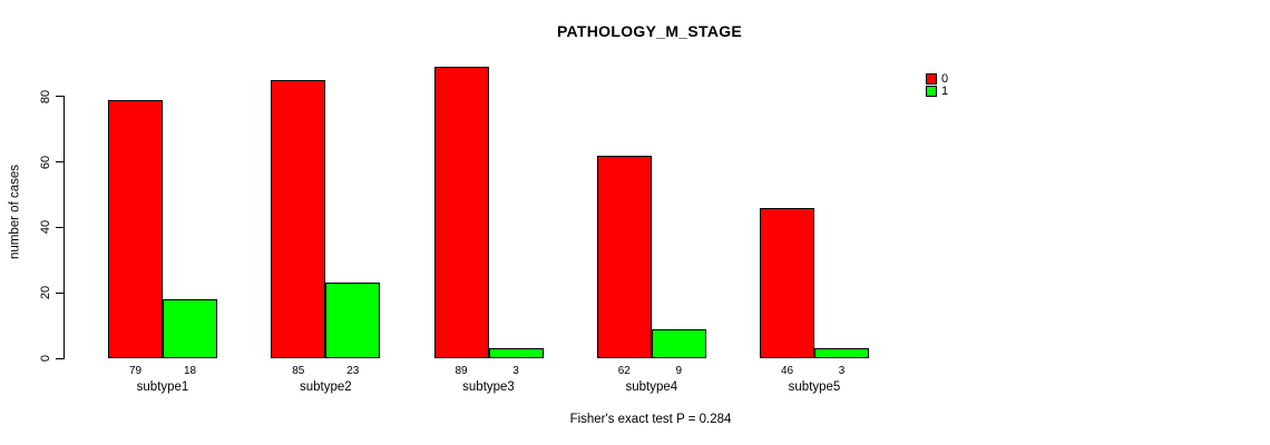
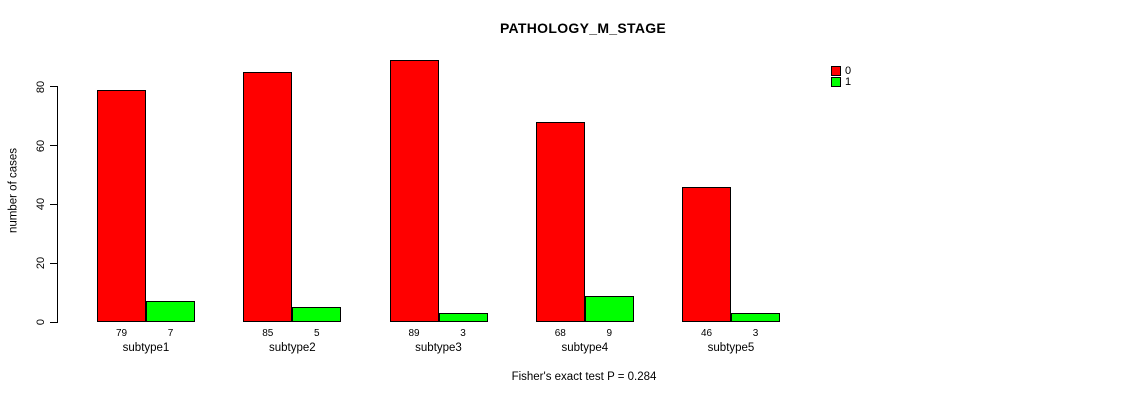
1/subtype1: 18 -> 7
1/subtype2: 23 -> 5
0/subtype4: 62 -> 68
